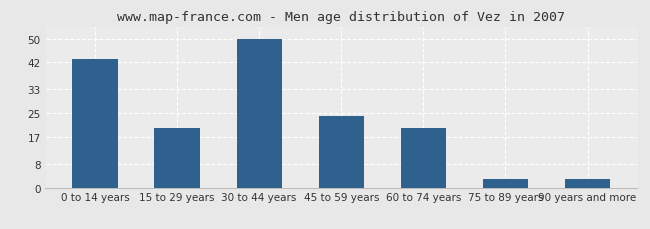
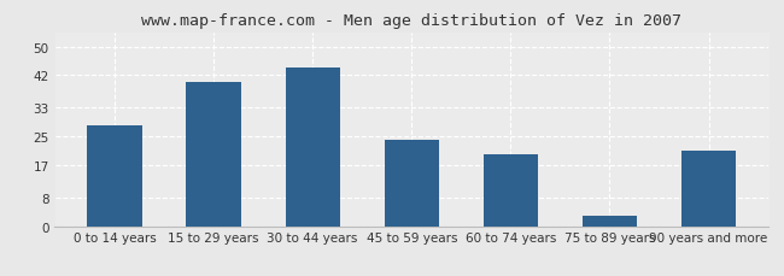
0 to 14 years: 43 -> 28
15 to 29 years: 20 -> 40
30 to 44 years: 50 -> 44
90 years and more: 3 -> 21
